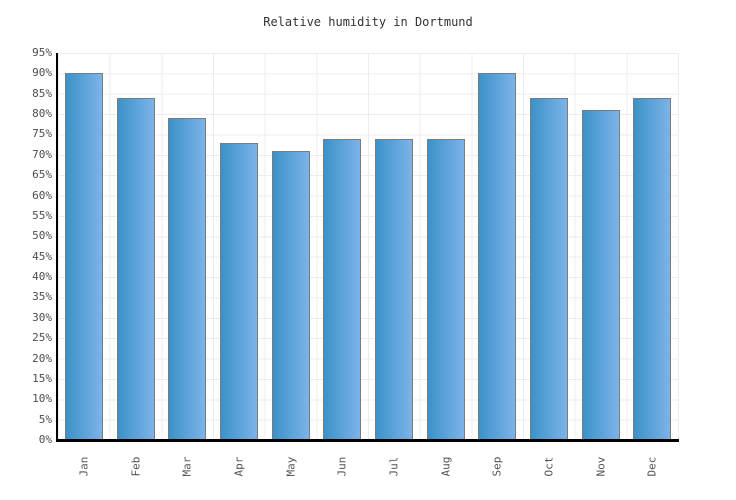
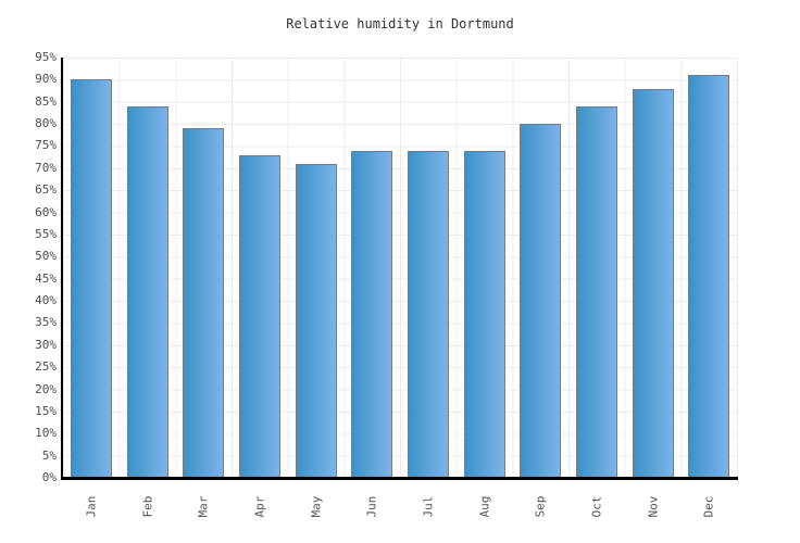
Sep: 90% -> 80%
Nov: 81% -> 88%
Dec: 84% -> 91%
